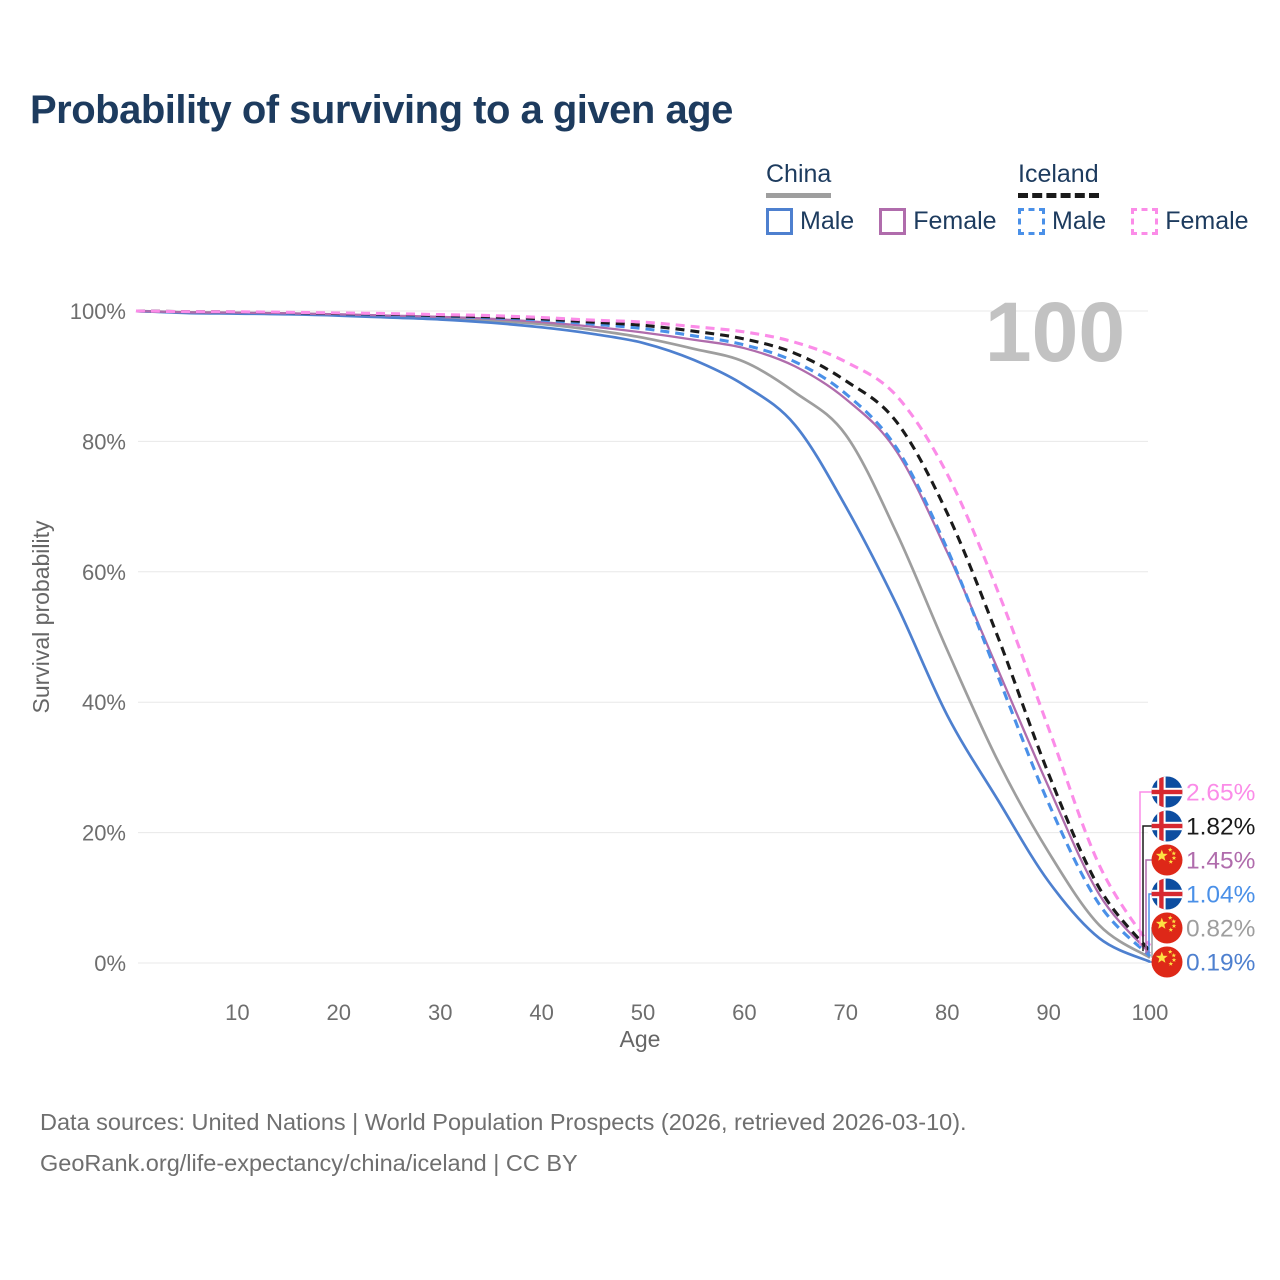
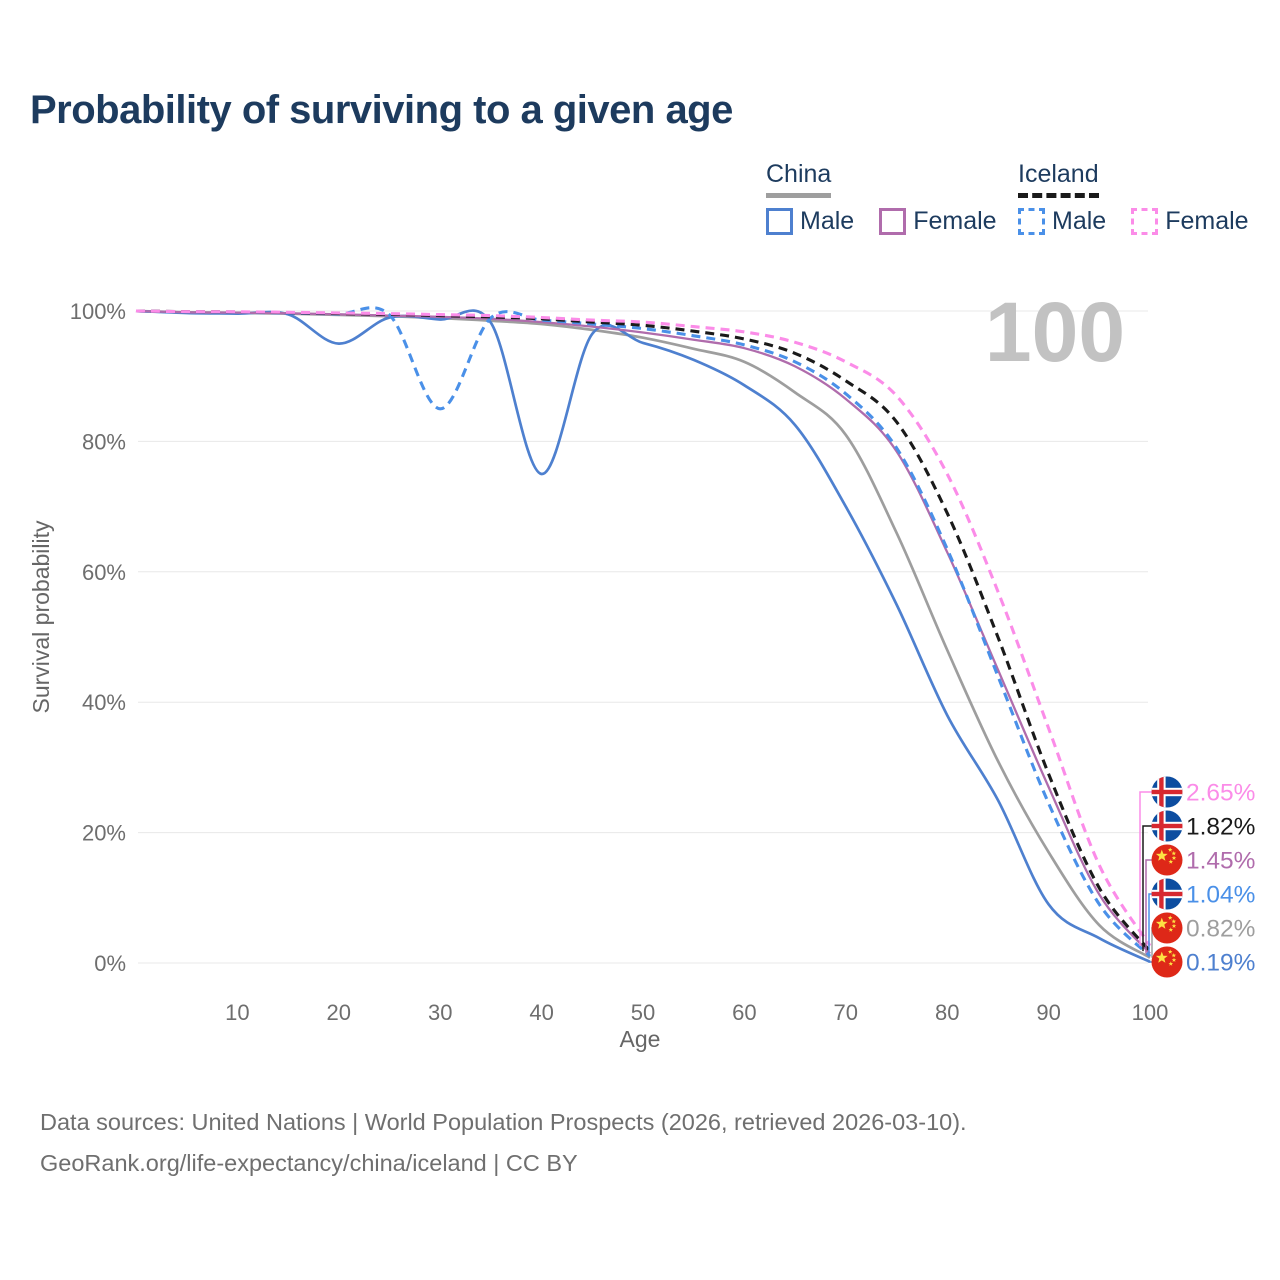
China Male/20: 99% -> 95%
Iceland Male/30: 99% -> 85%
China Male/40: 98% -> 75%
China Male/90: 12% -> 9%
